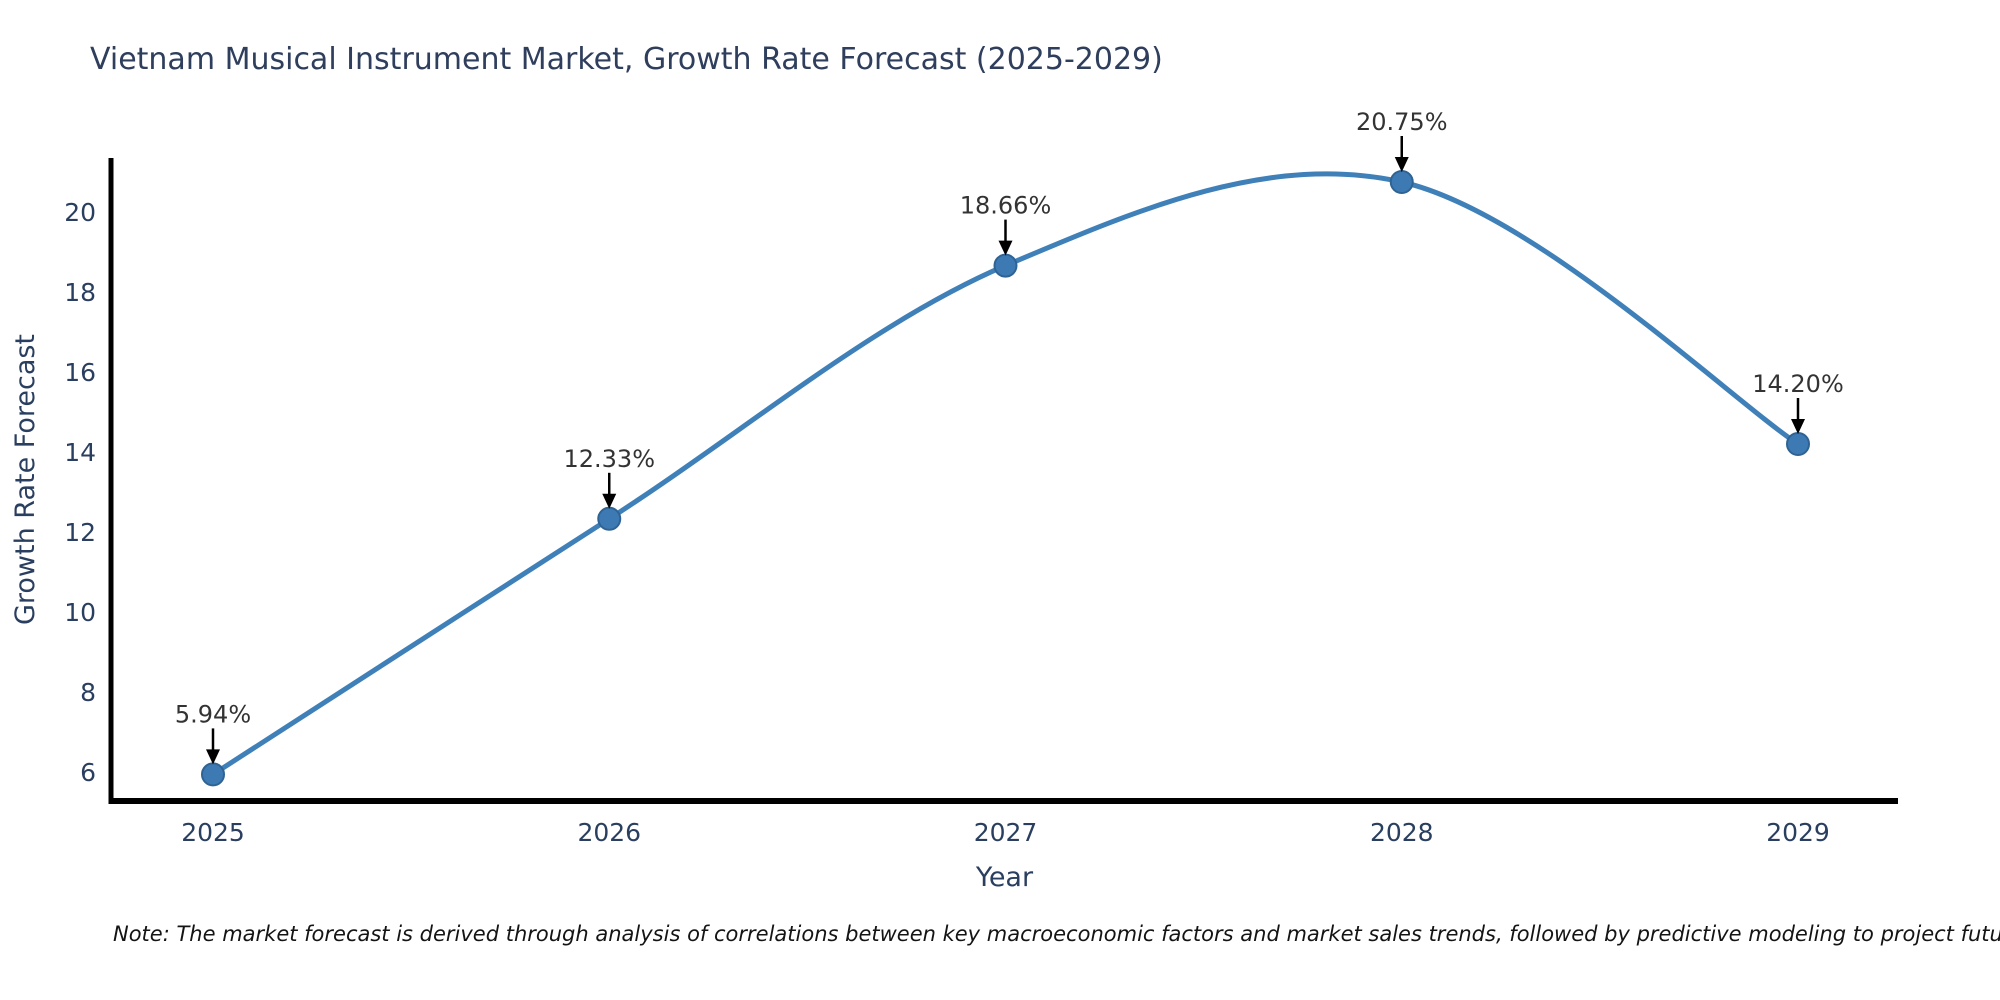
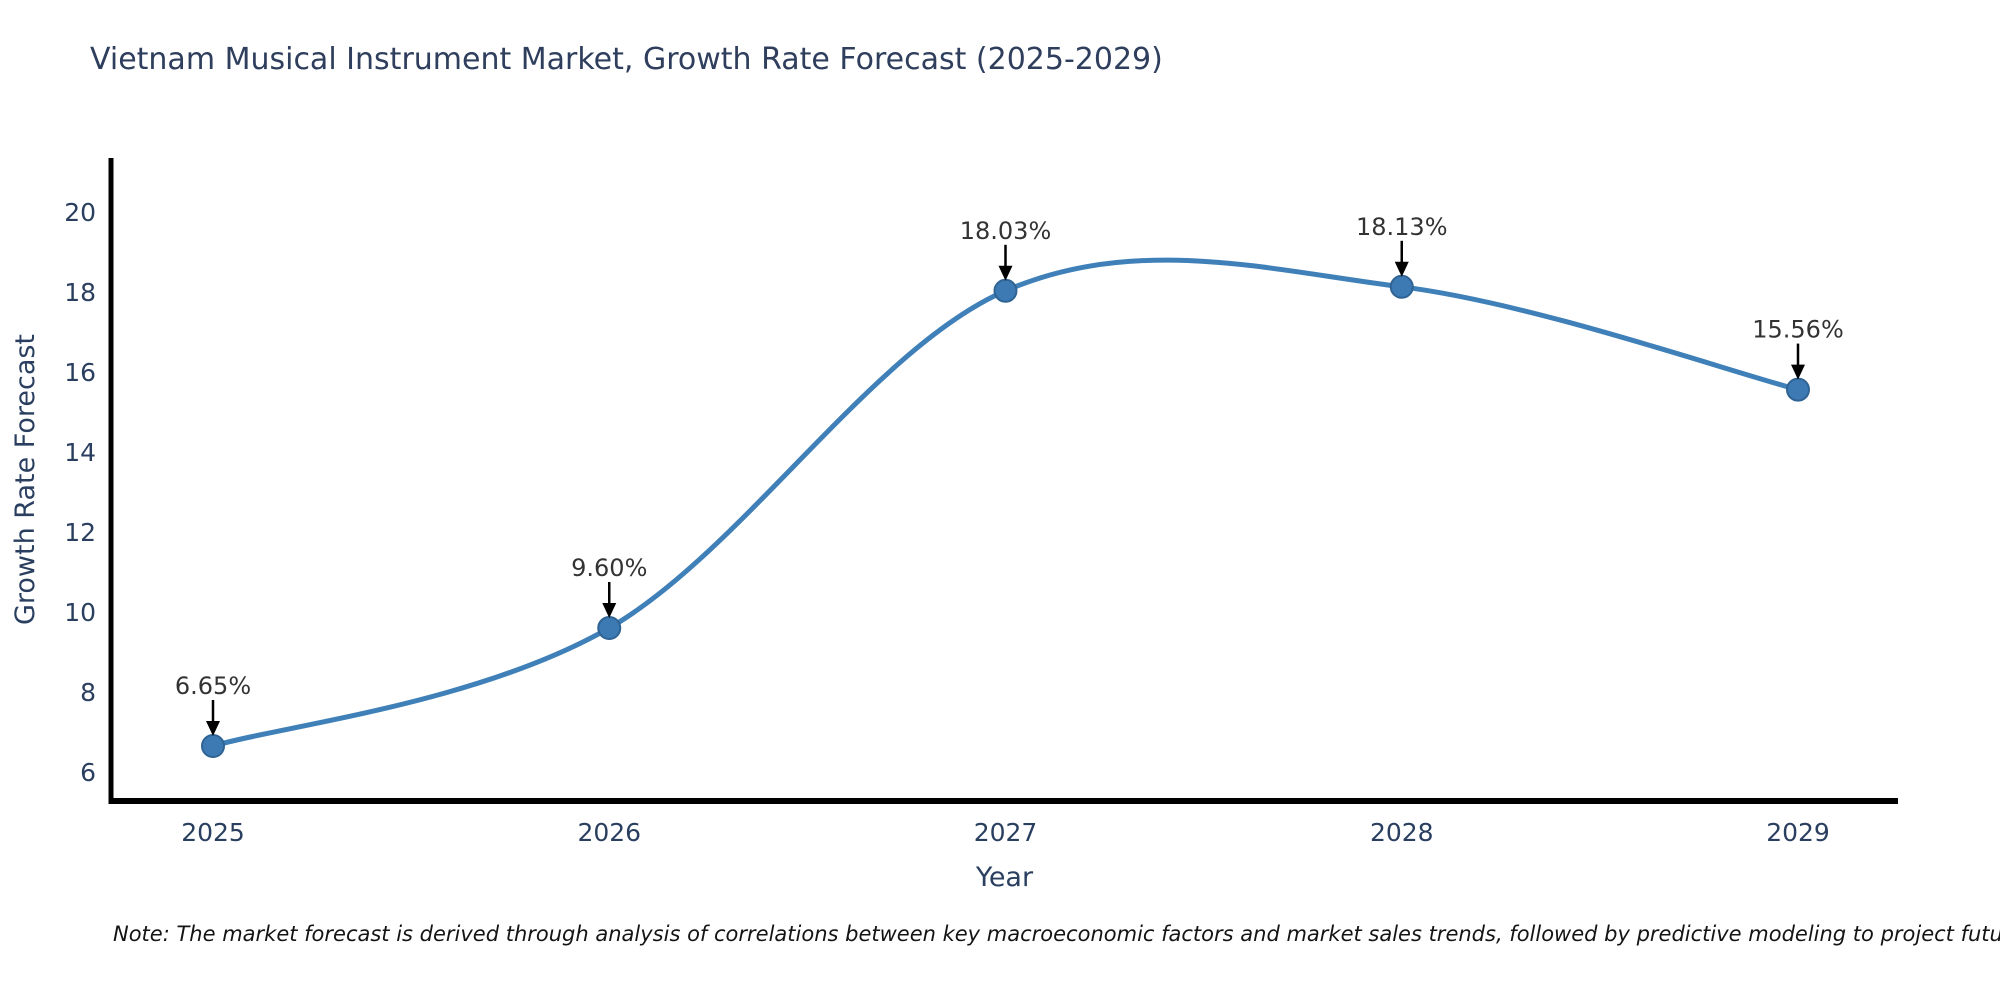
2025: 5.94% -> 6.65%
2026: 12.33% -> 9.60%
2027: 18.66% -> 18.03%
2028: 20.75% -> 18.13%
2029: 14.20% -> 15.56%
